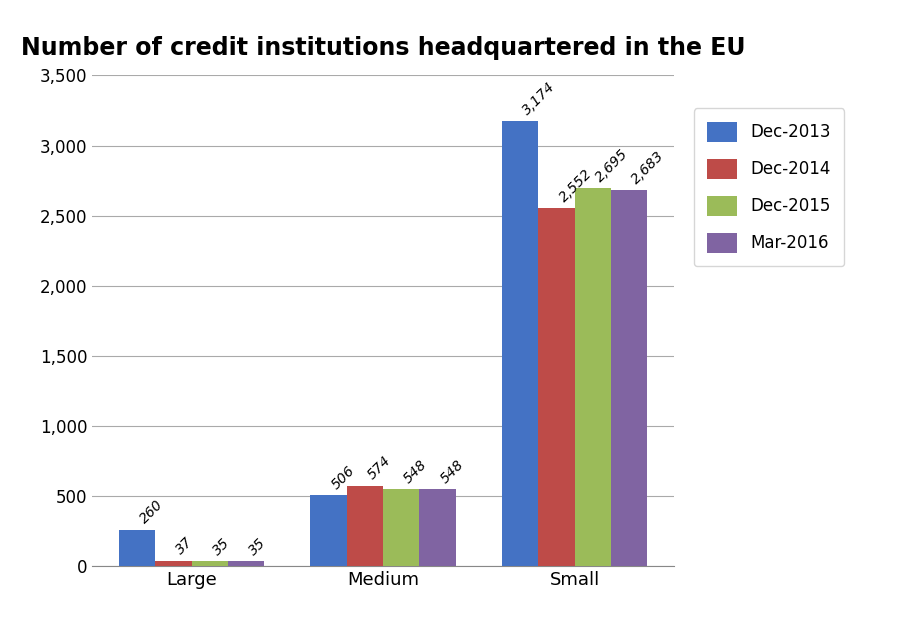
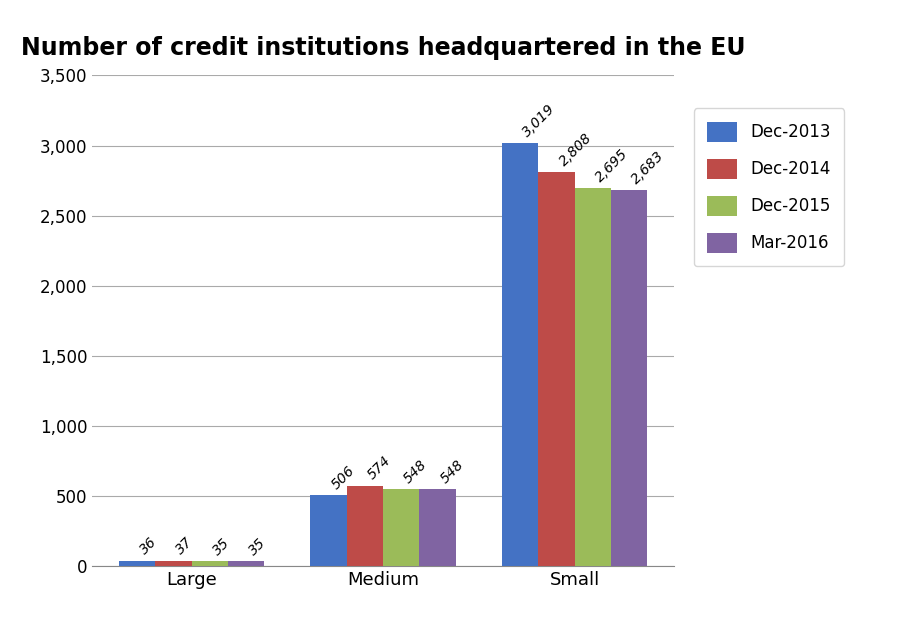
Dec-2013/Large: 260 -> 36
Dec-2013/Small: 3,174 -> 3,019
Dec-2014/Small: 2,552 -> 2,808
